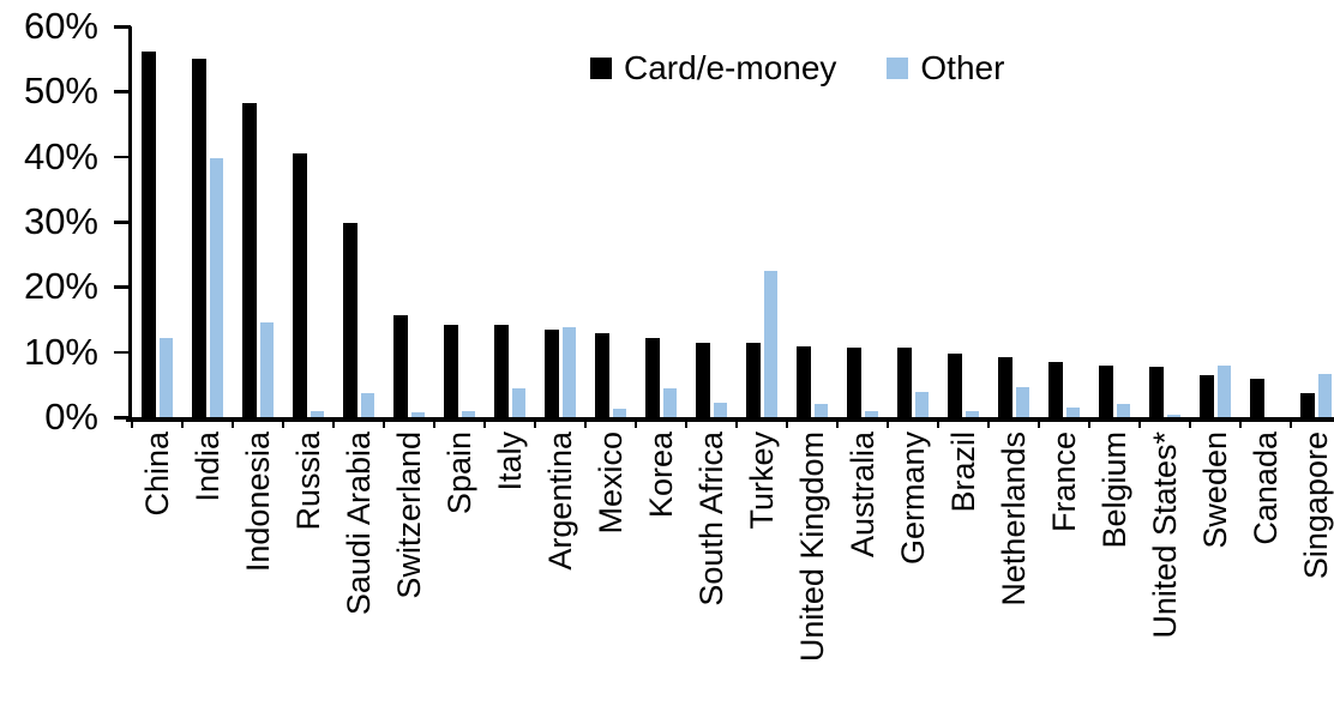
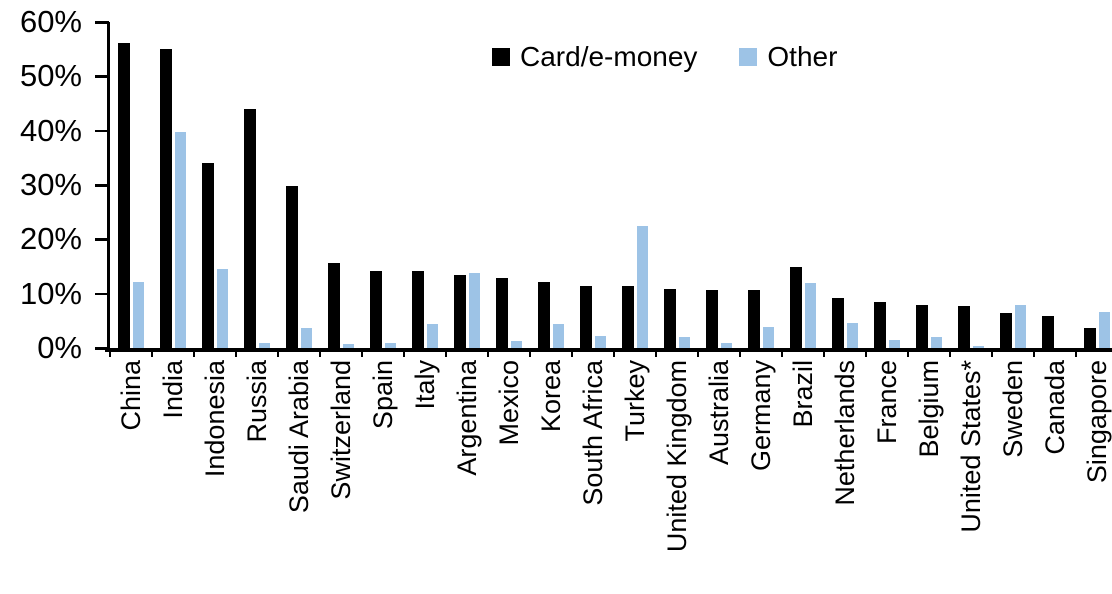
Card/e-money/Indonesia: 48% -> 34%
Card/e-money/Russia: 40% -> 44%
Card/e-money/Brazil: 10% -> 15%
Other/Brazil: 1% -> 12%
